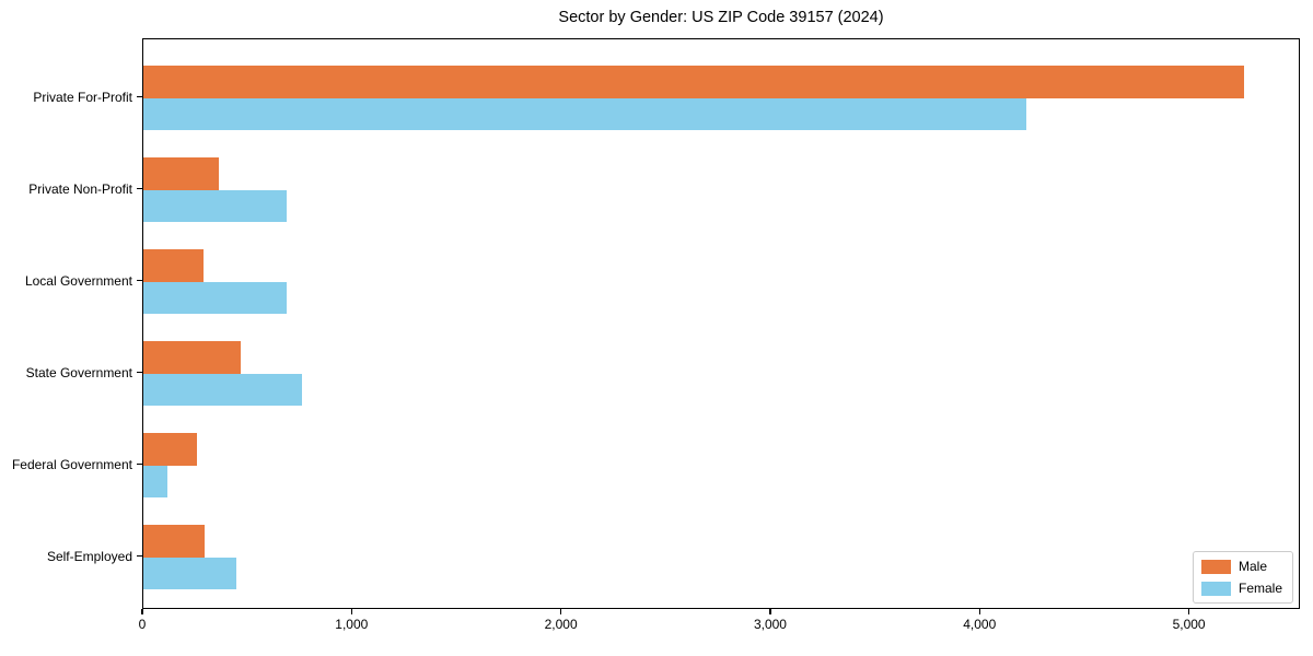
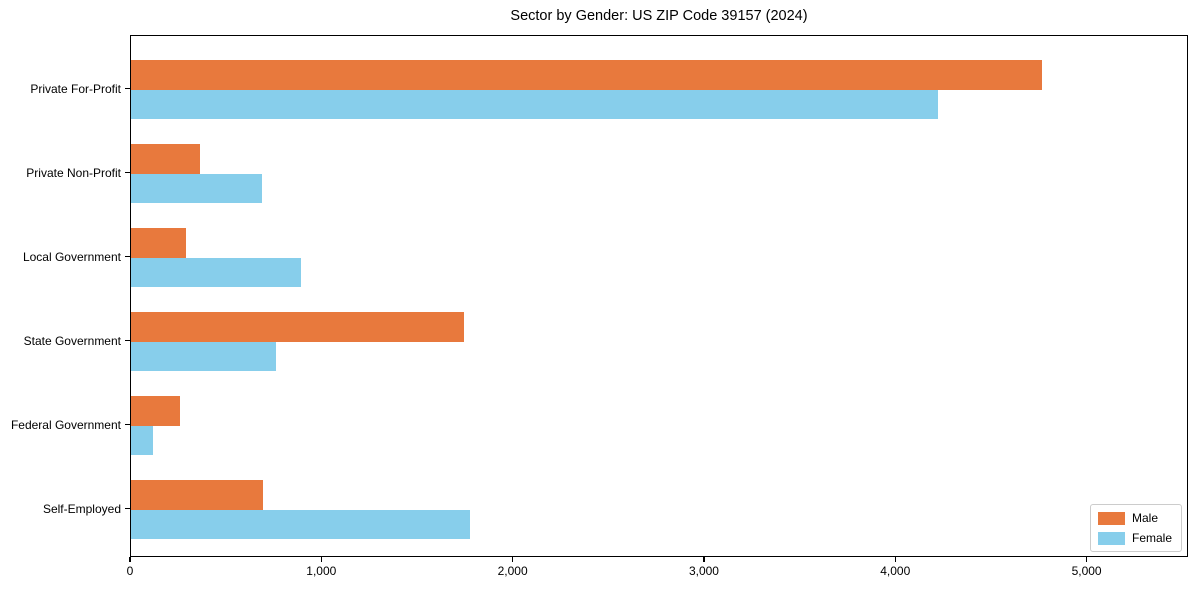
Male/Private For-Profit: 5260 -> 4760
Female/Local Government: 680 -> 890
Male/State Government: 460 -> 1740
Male/Self-Employed: 300 -> 690
Female/Self-Employed: 440 -> 1770
